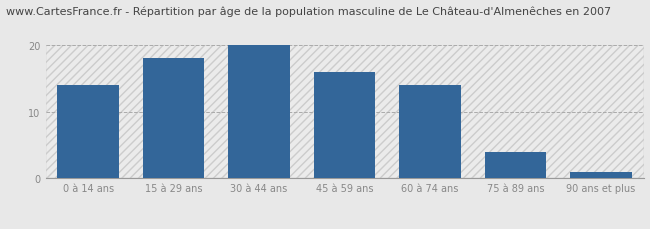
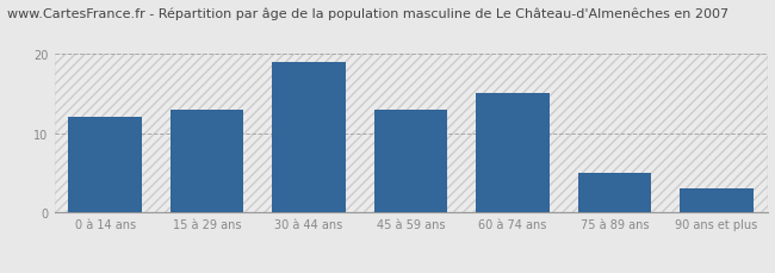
0 à 14 ans: 14 -> 12
15 à 29 ans: 18 -> 13
30 à 44 ans: 20 -> 19
45 à 59 ans: 16 -> 13
60 à 74 ans: 14 -> 15
75 à 89 ans: 4 -> 5
90 ans et plus: 1 -> 3
